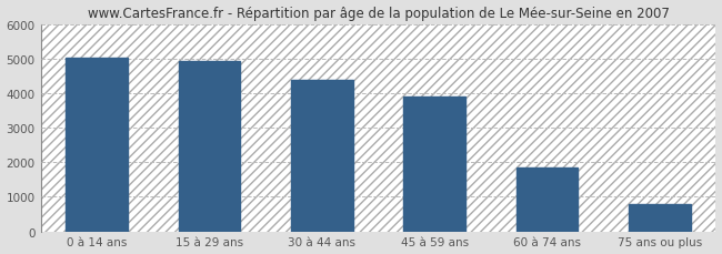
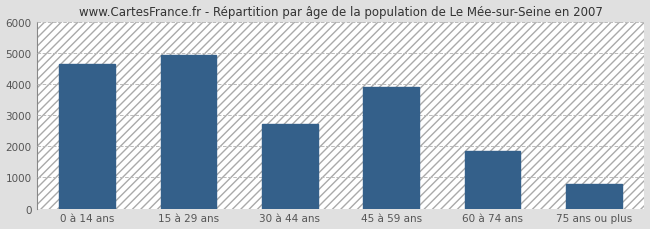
0 à 14 ans: 5020 -> 4650
30 à 44 ans: 4390 -> 2700
